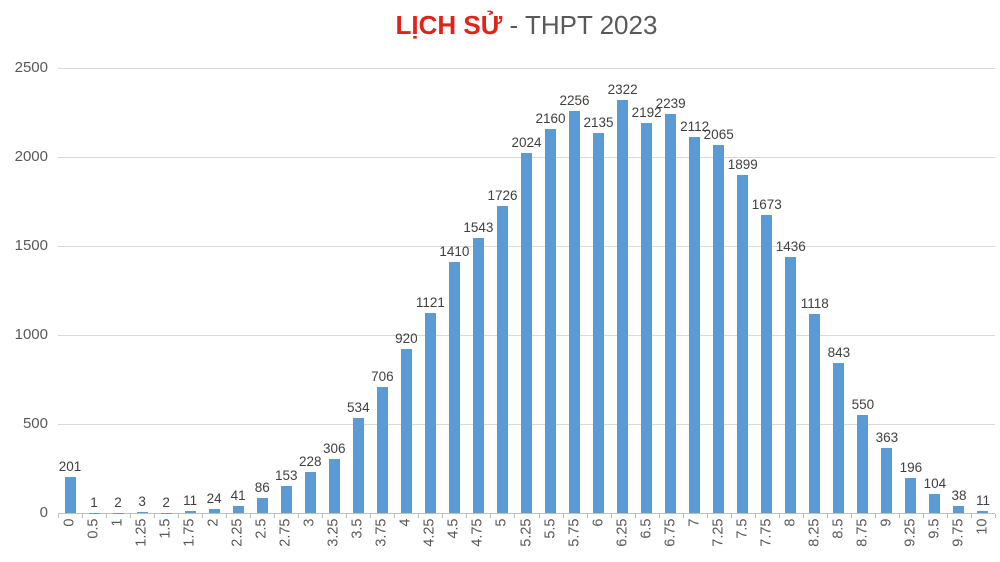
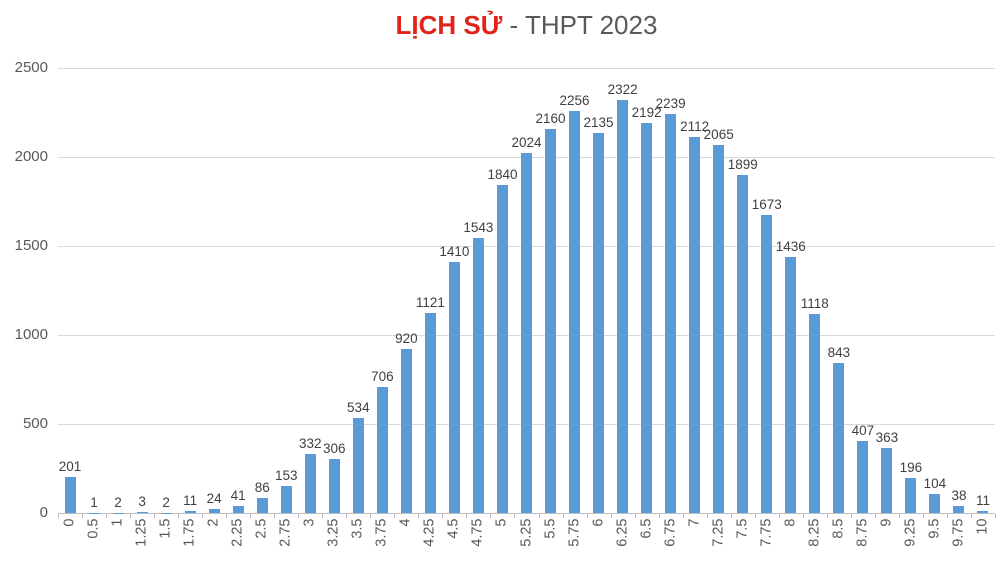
3: 228 -> 332
5: 1726 -> 1840
8.75: 550 -> 407
